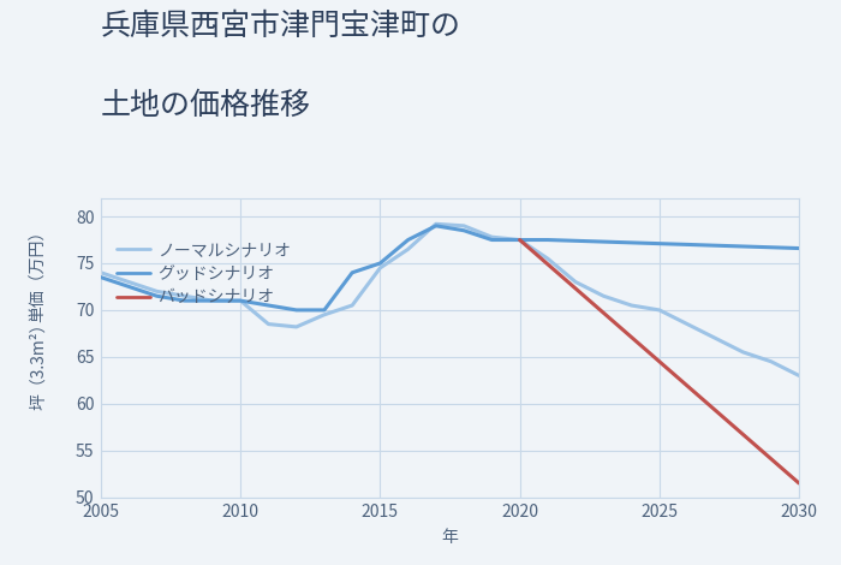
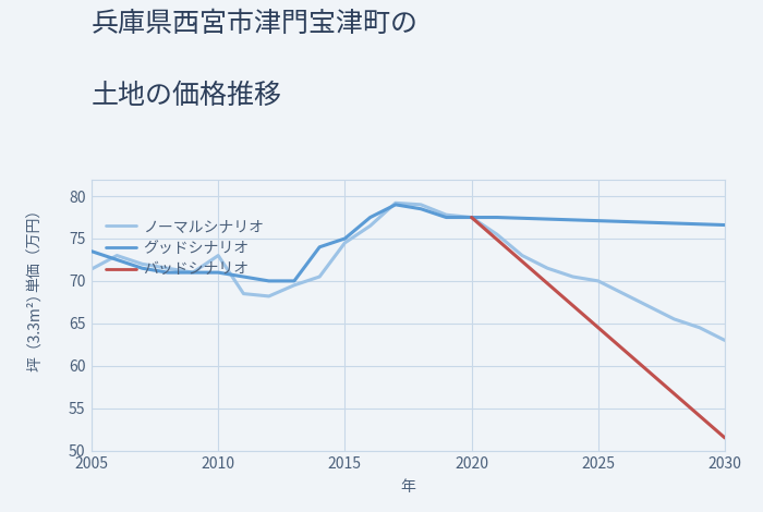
ノーマルシナリオ/2005: 74.0 -> 71.4
ノーマルシナリオ/2010: 71.0 -> 73.0
